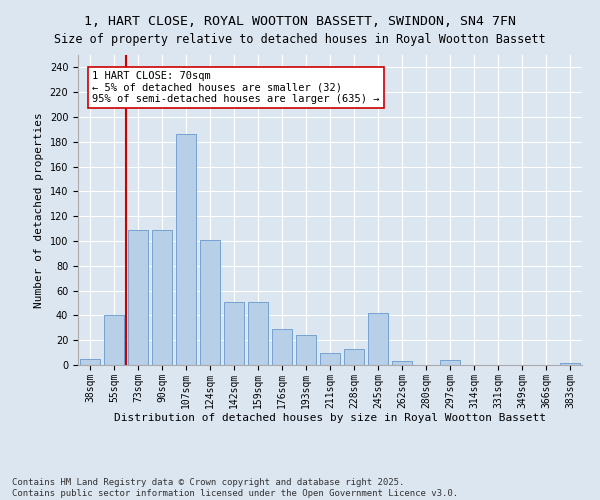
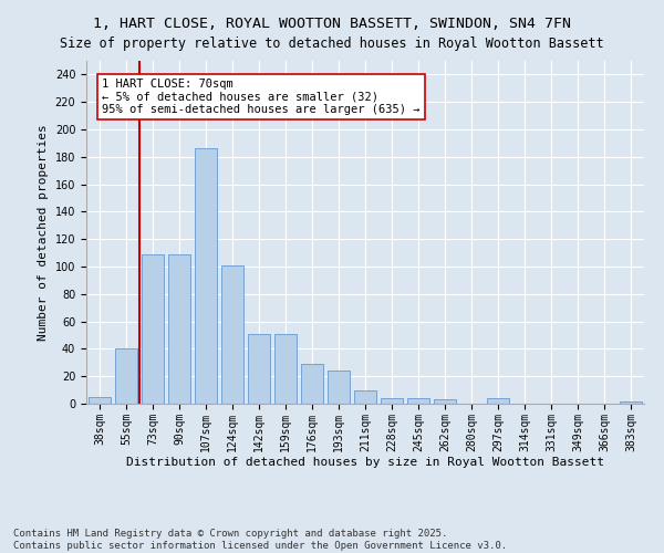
228sqm: 13 -> 4
245sqm: 42 -> 4
